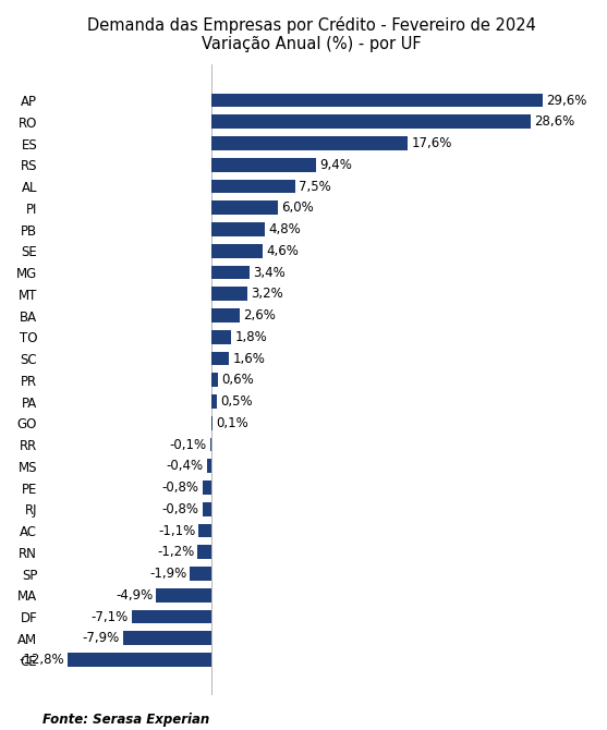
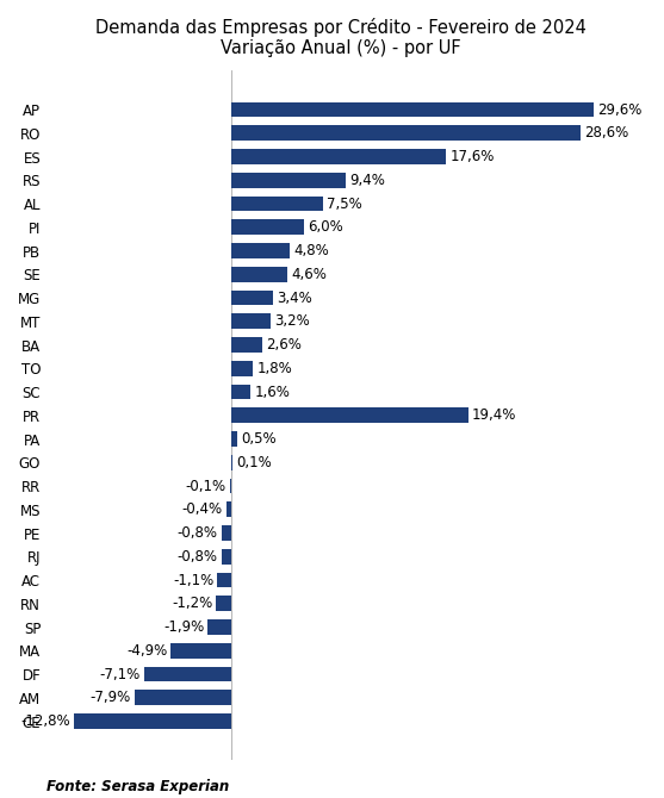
PR: 0,6% -> 19,4%
